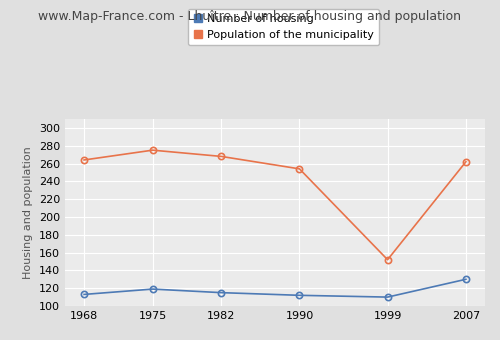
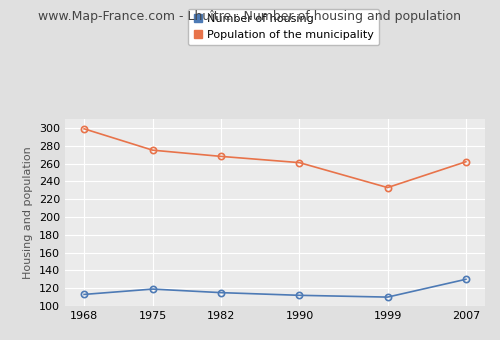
Population of the municipality/1968: 264 -> 299
Population of the municipality/1990: 254 -> 261
Population of the municipality/1999: 152 -> 233
